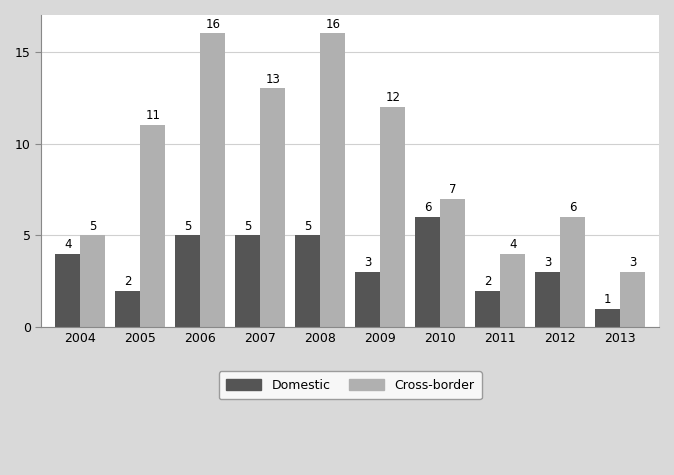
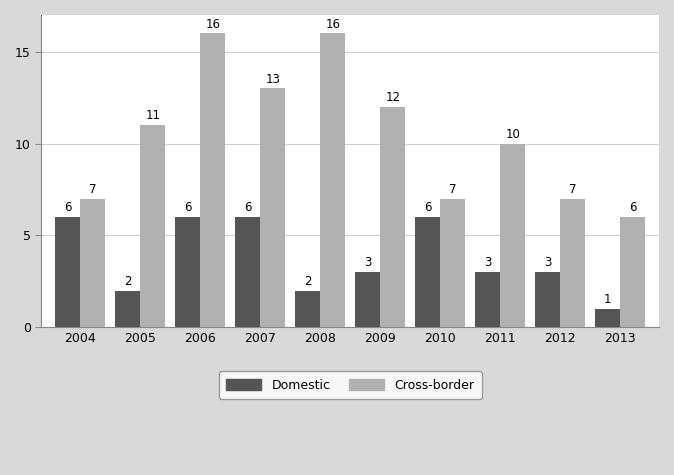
Domestic/2004: 4 -> 6
Cross-border/2004: 5 -> 7
Domestic/2006: 5 -> 6
Domestic/2007: 5 -> 6
Domestic/2008: 5 -> 2
Domestic/2011: 2 -> 3
Cross-border/2011: 4 -> 10
Cross-border/2012: 6 -> 7
Cross-border/2013: 3 -> 6
